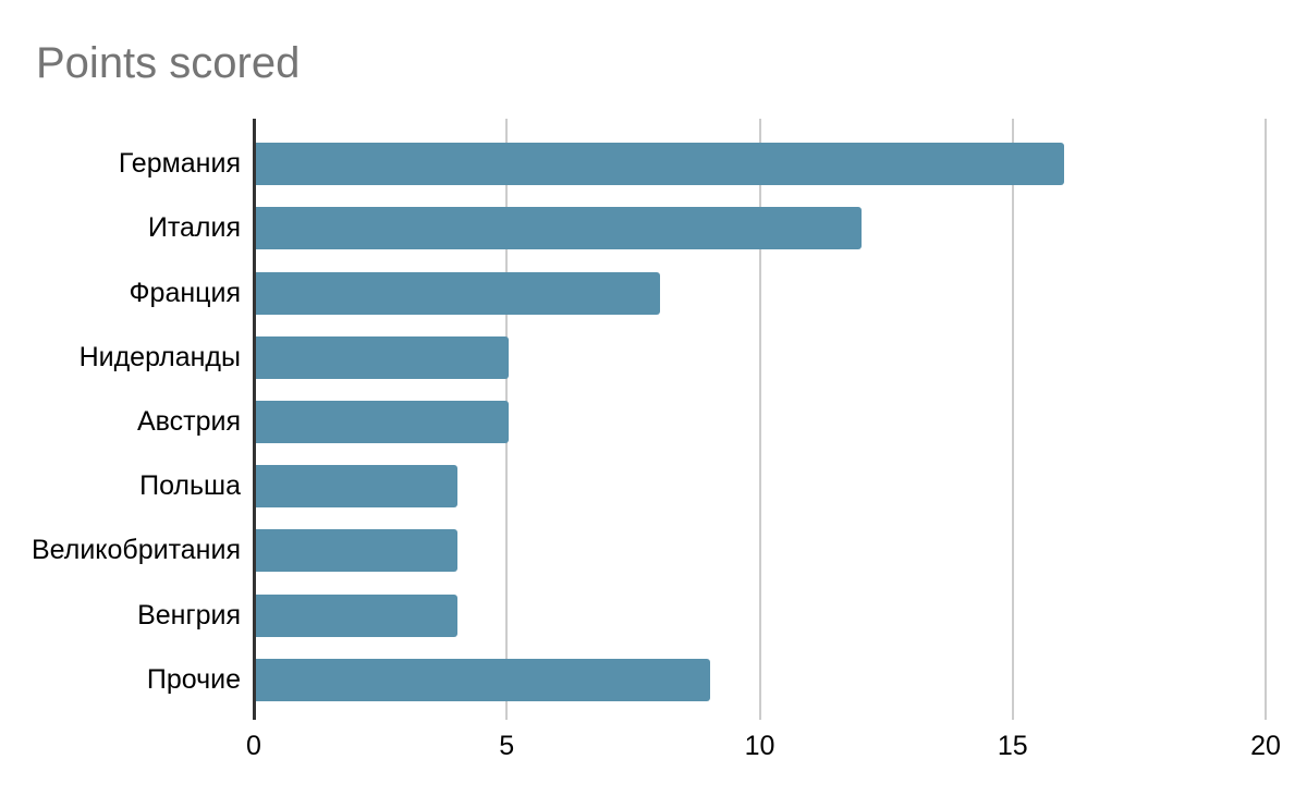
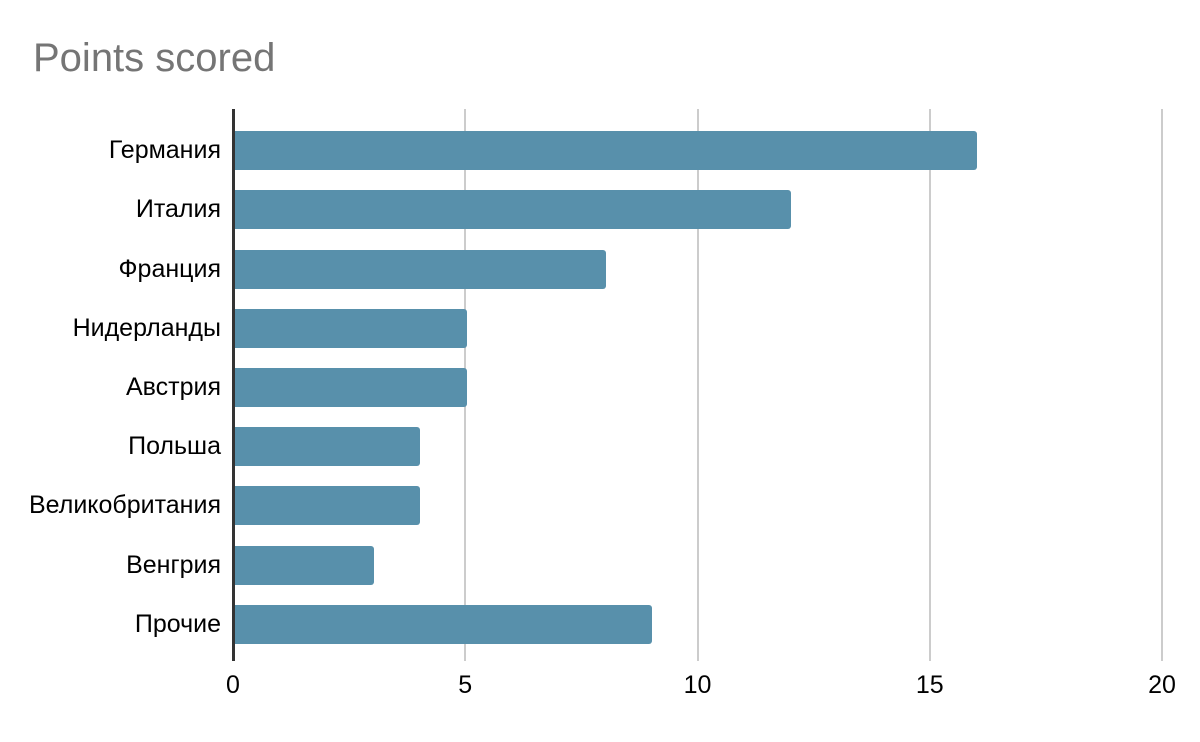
Венгрия: 4 -> 3
